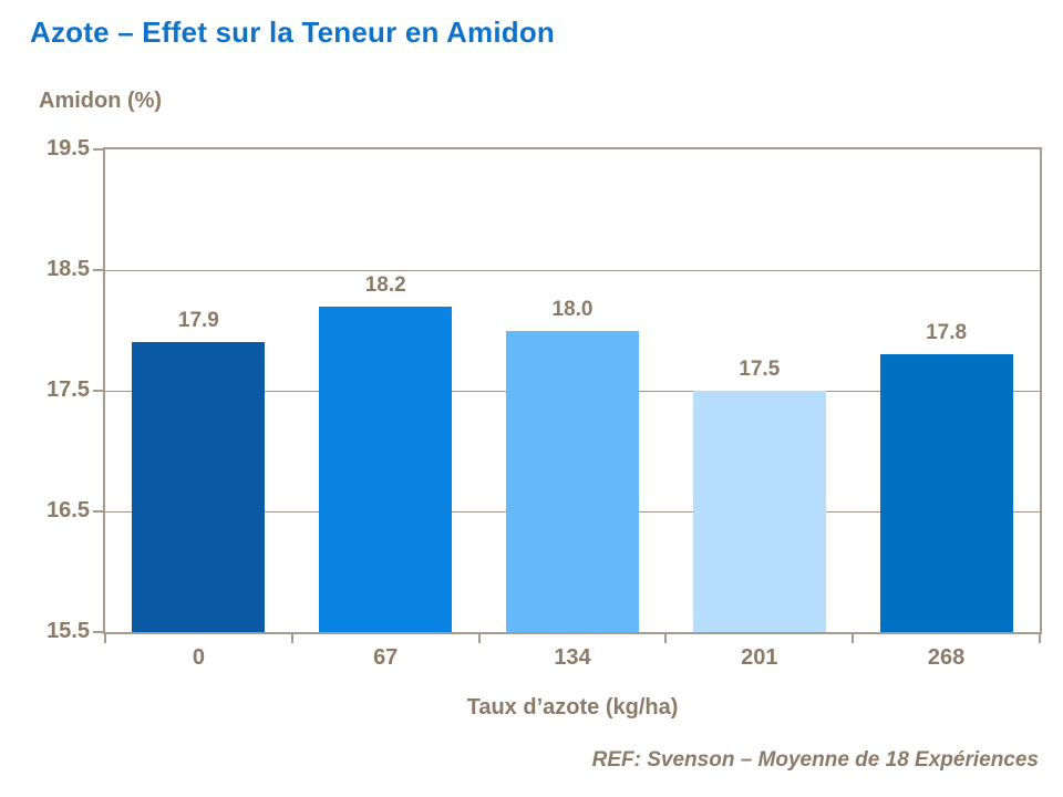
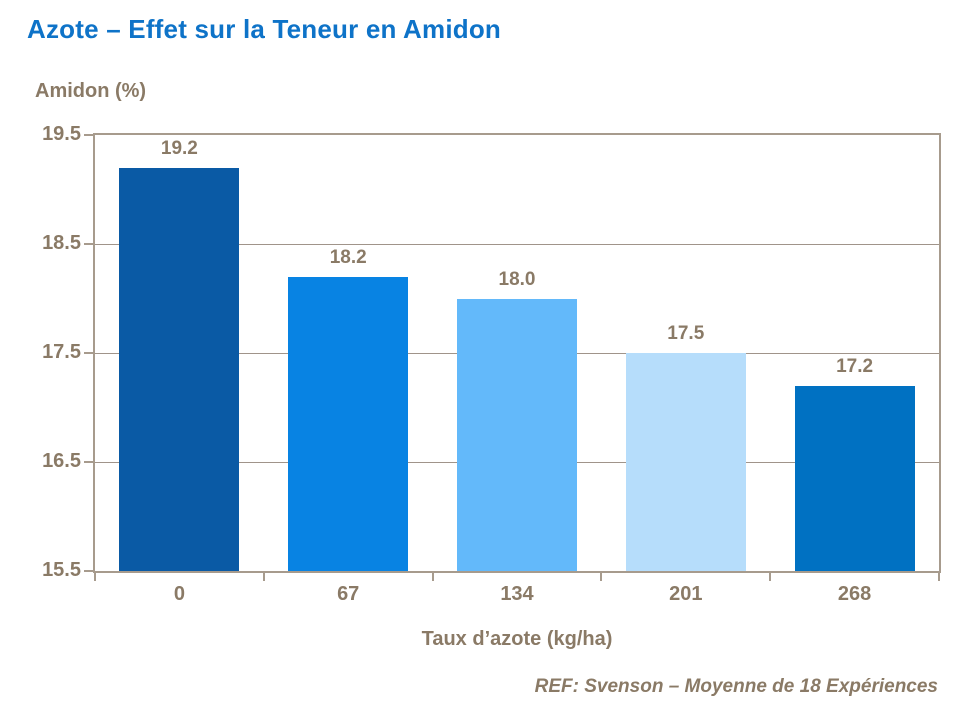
0: 17.9 -> 19.2
268: 17.8 -> 17.2
